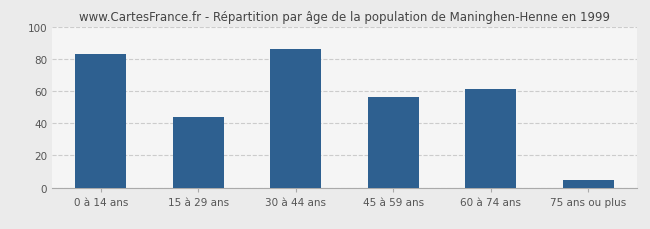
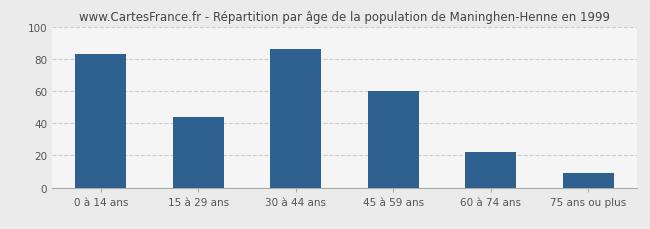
45 à 59 ans: 56 -> 60
60 à 74 ans: 61 -> 22
75 ans ou plus: 5 -> 9
